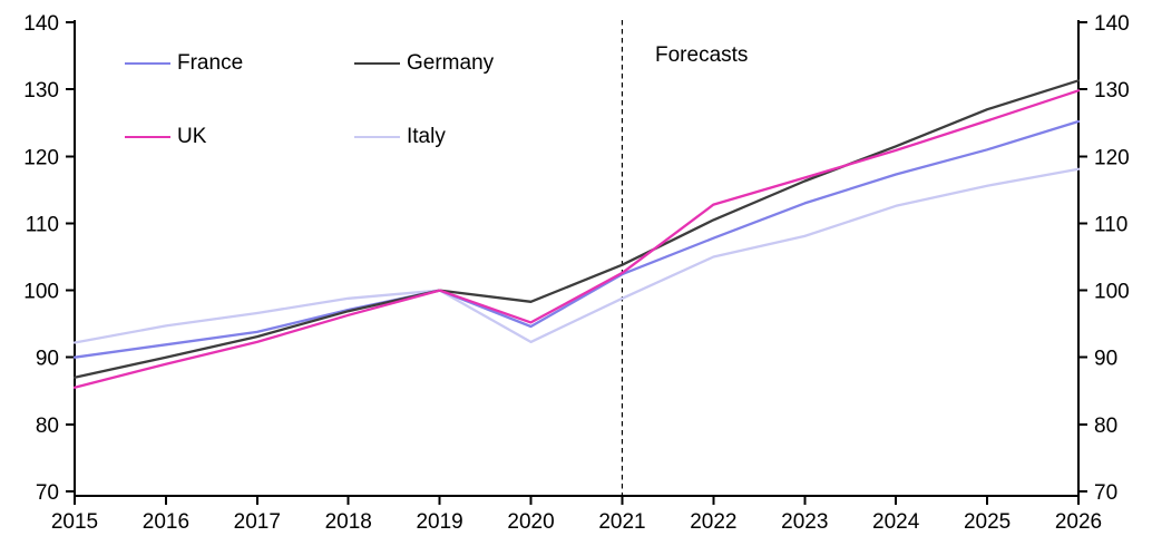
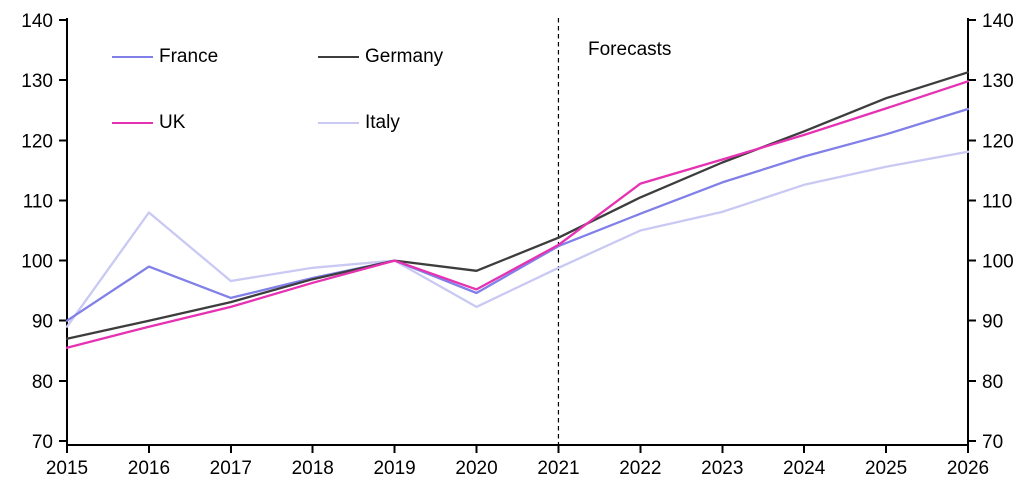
Italy/2015: 92 -> 89
France/2016: 92 -> 99
Italy/2016: 95 -> 108
